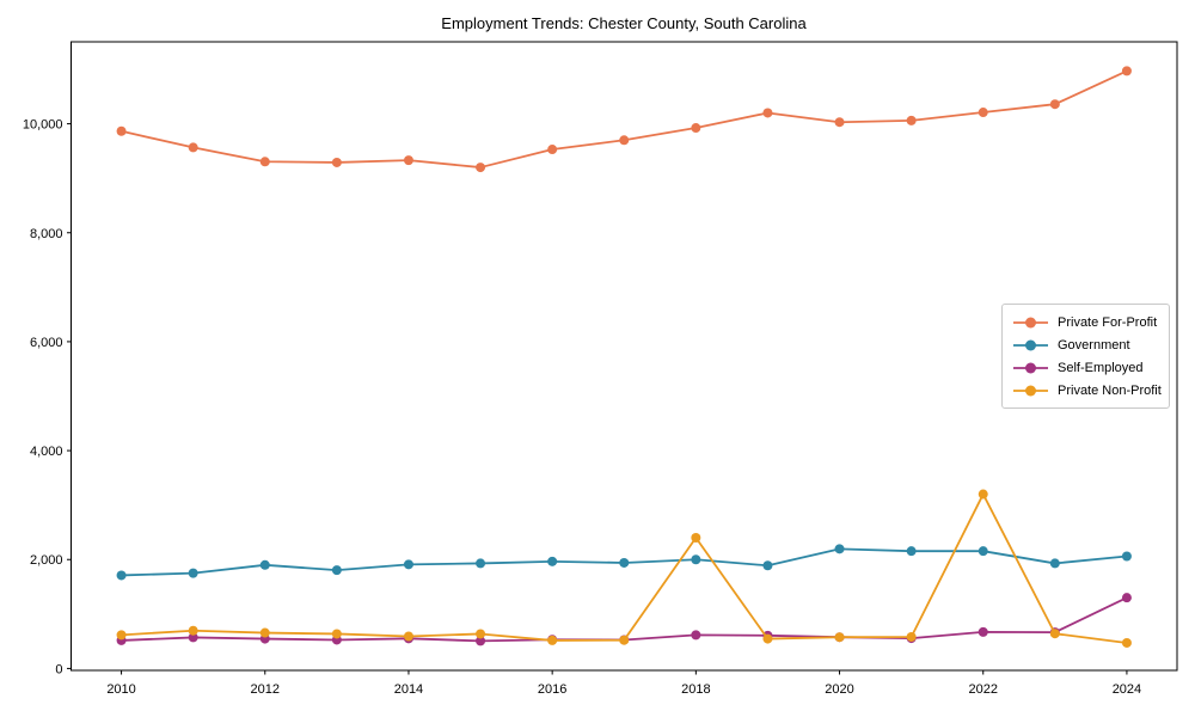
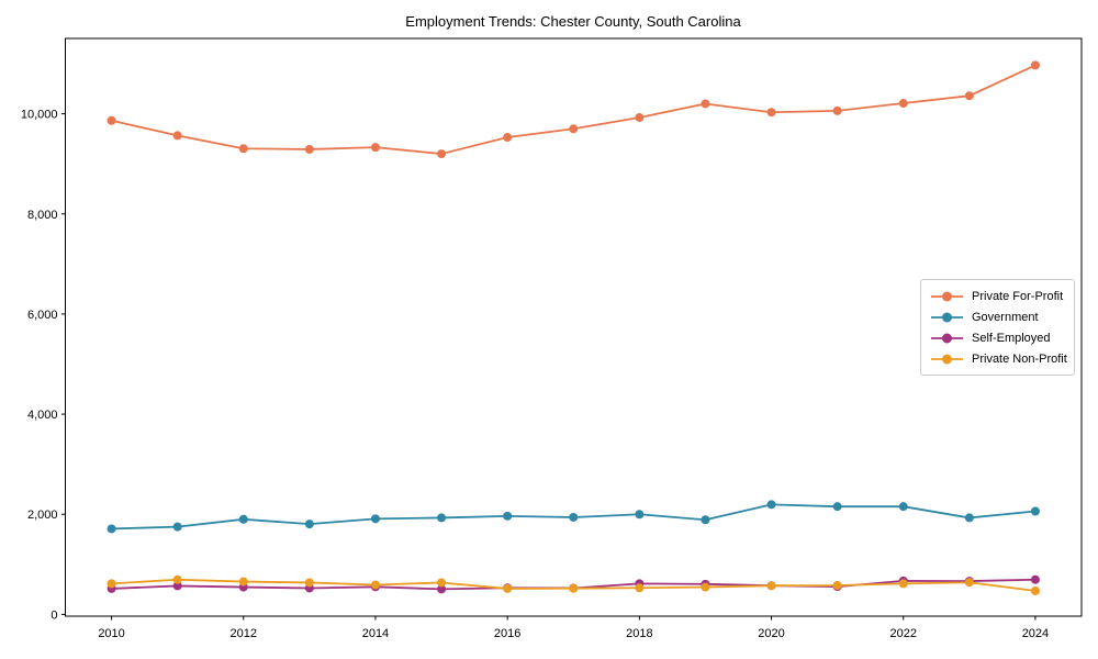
Private Non-Profit/2018: 2400 -> 500
Private Non-Profit/2022: 3200 -> 600
Self-Employed/2024: 1300 -> 700
